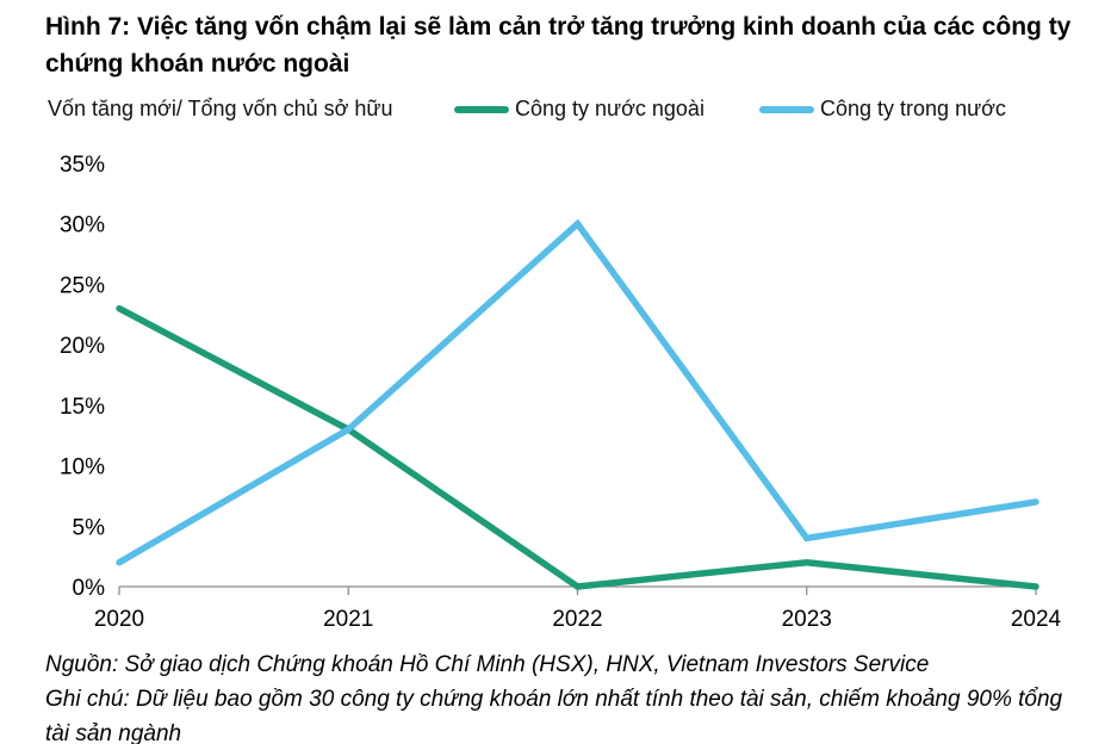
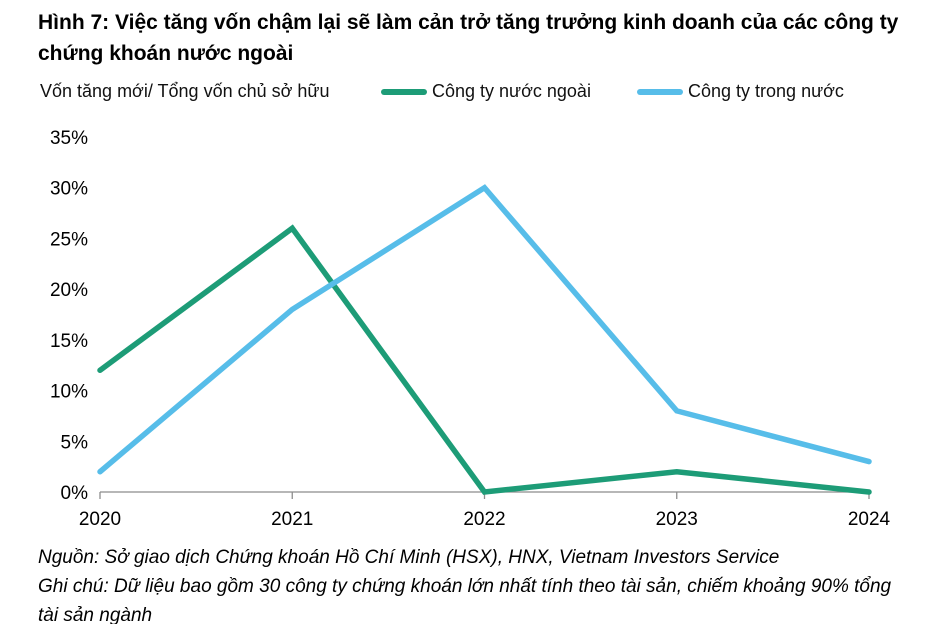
Công ty nước ngoài/2020: 23% -> 12%
Công ty nước ngoài/2021: 13% -> 26%
Công ty trong nước/2021: 13% -> 18%
Công ty trong nước/2023: 4% -> 8%
Công ty trong nước/2024: 7% -> 3%
